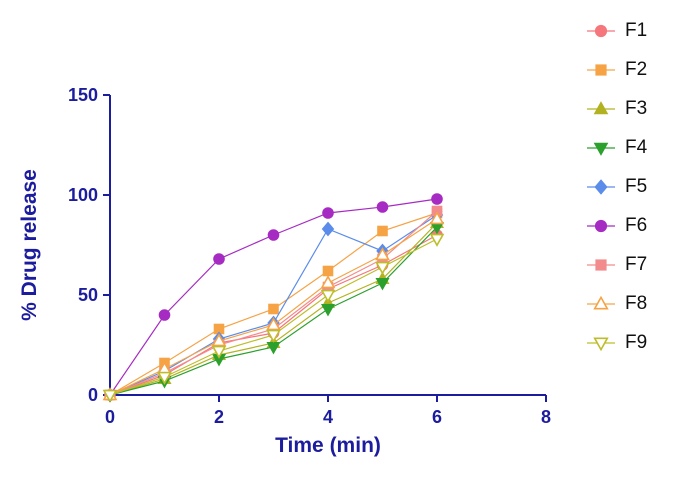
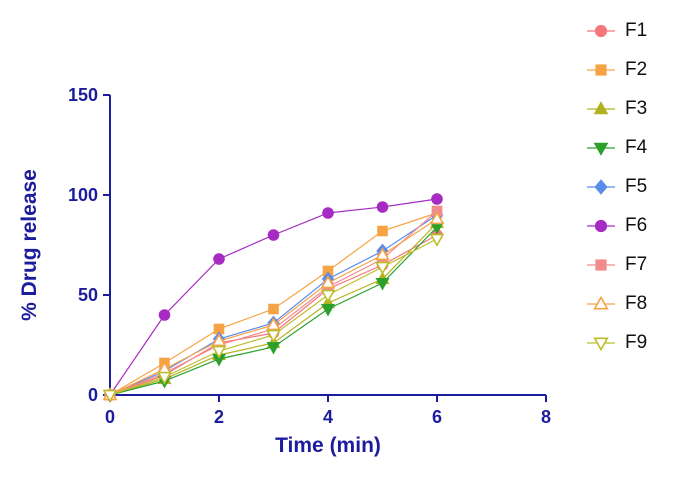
F5/4: 83 -> 58
